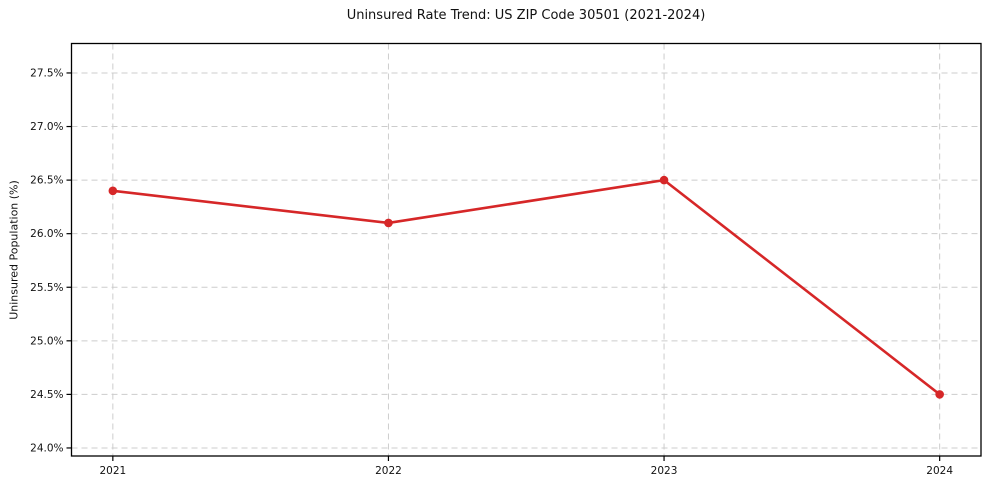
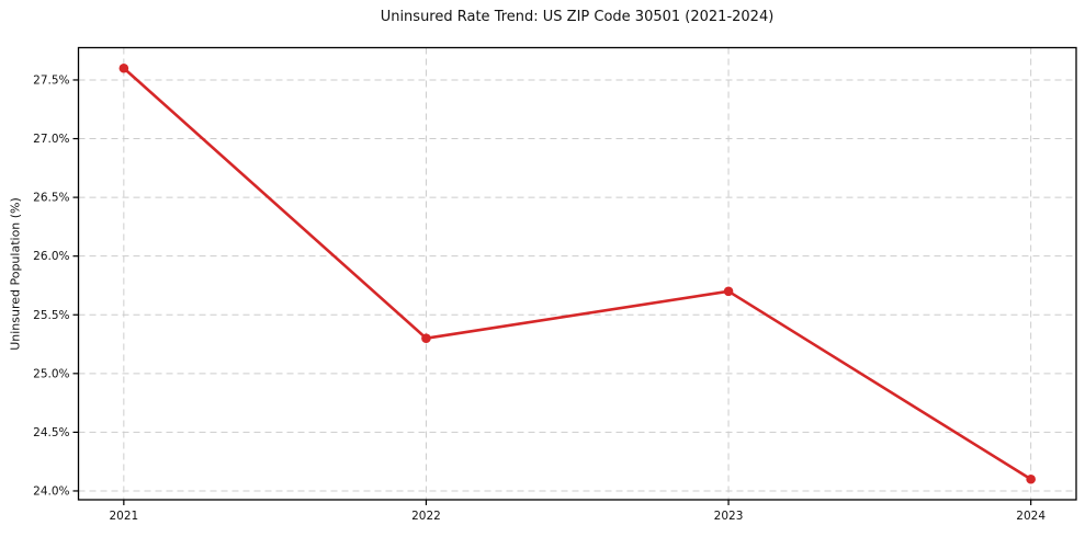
2021: 26.4% -> 27.6%
2022: 26.1% -> 25.3%
2023: 26.5% -> 25.7%
2024: 24.5% -> 24.1%
